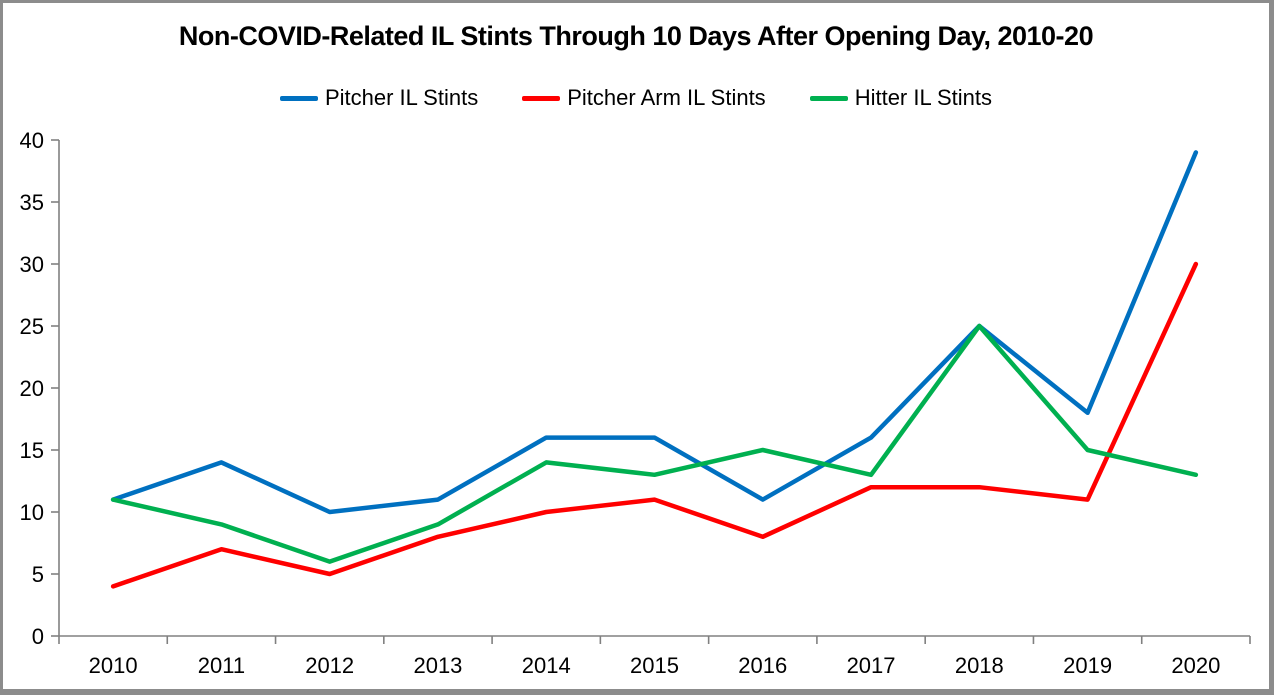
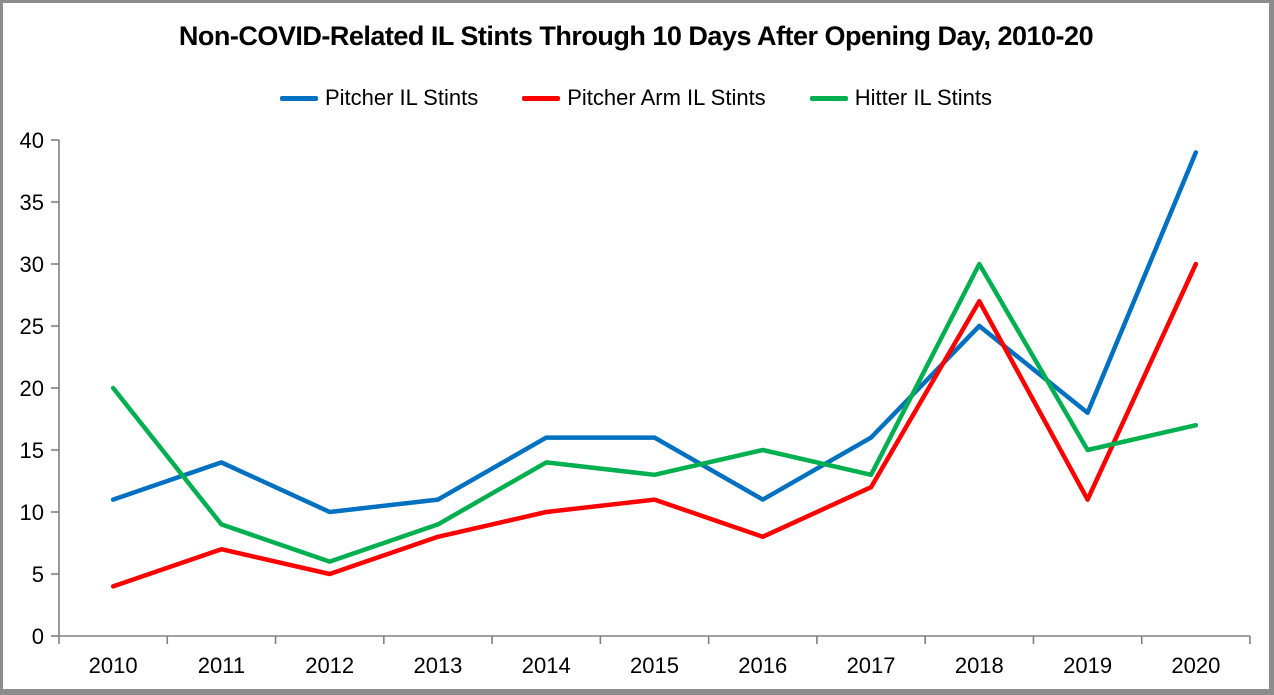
Hitter IL Stints/2010: 11 -> 20
Pitcher Arm IL Stints/2018: 12 -> 27
Hitter IL Stints/2018: 25 -> 30
Hitter IL Stints/2020: 13 -> 17
